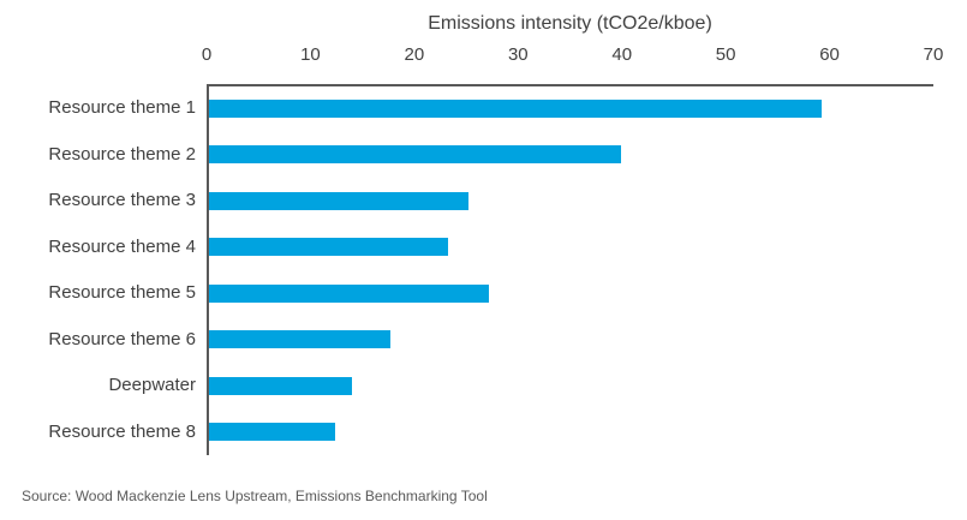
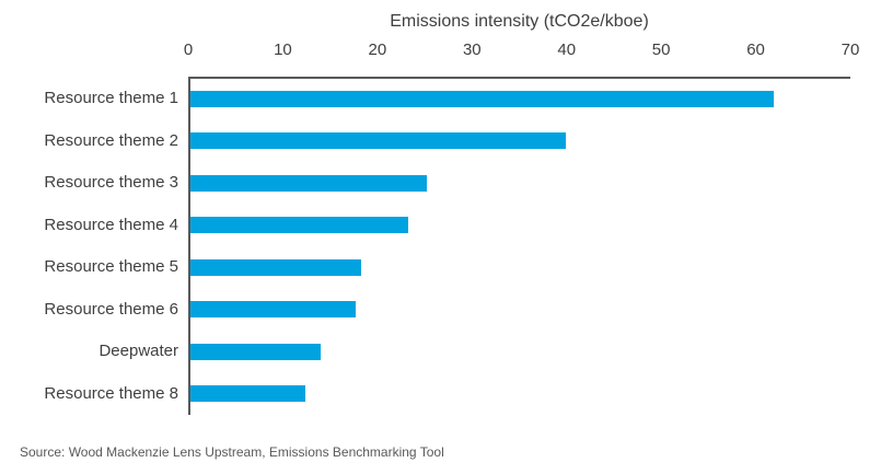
Resource theme 1: 59 -> 62
Resource theme 5: 27 -> 18
